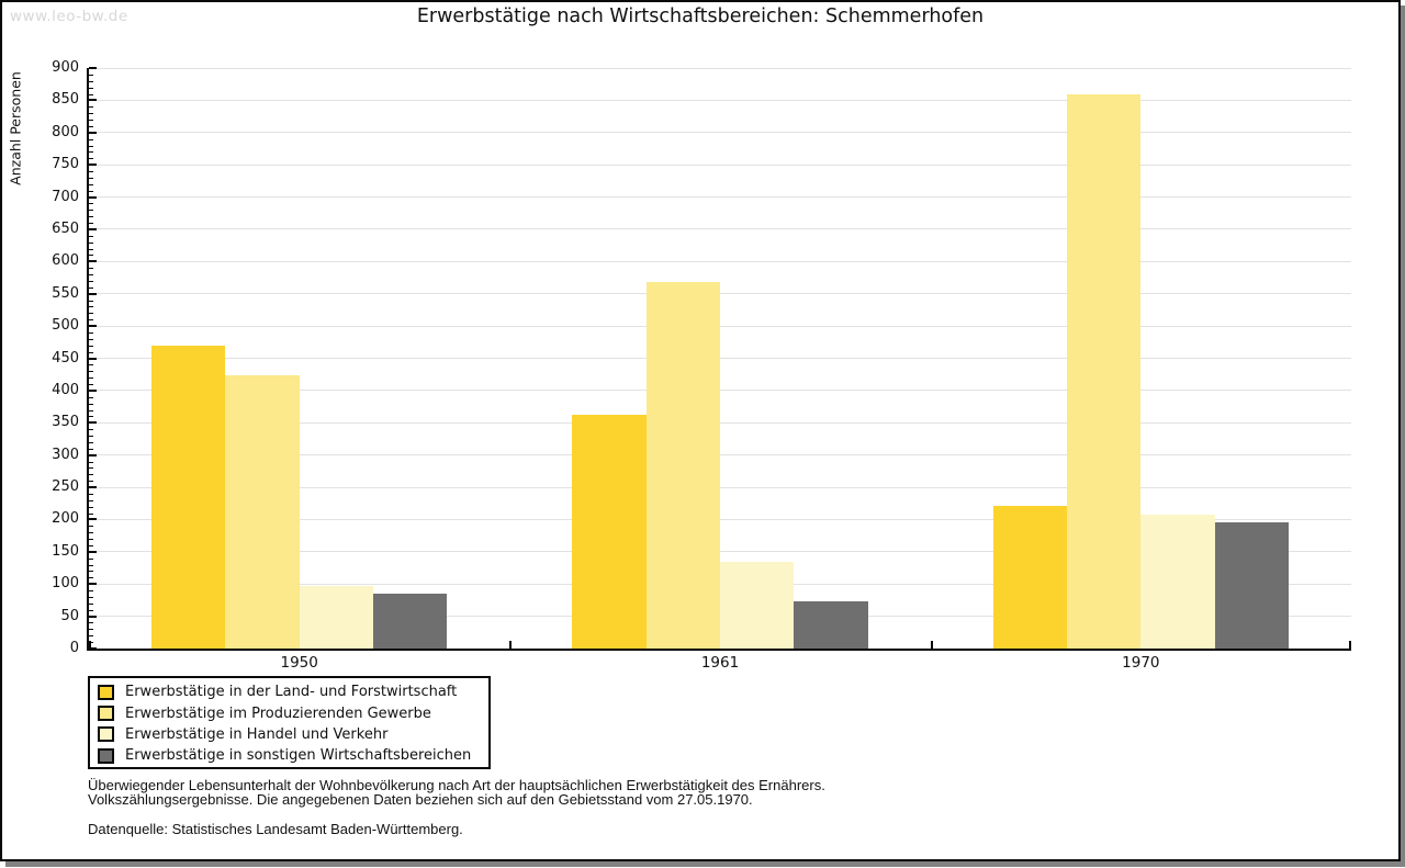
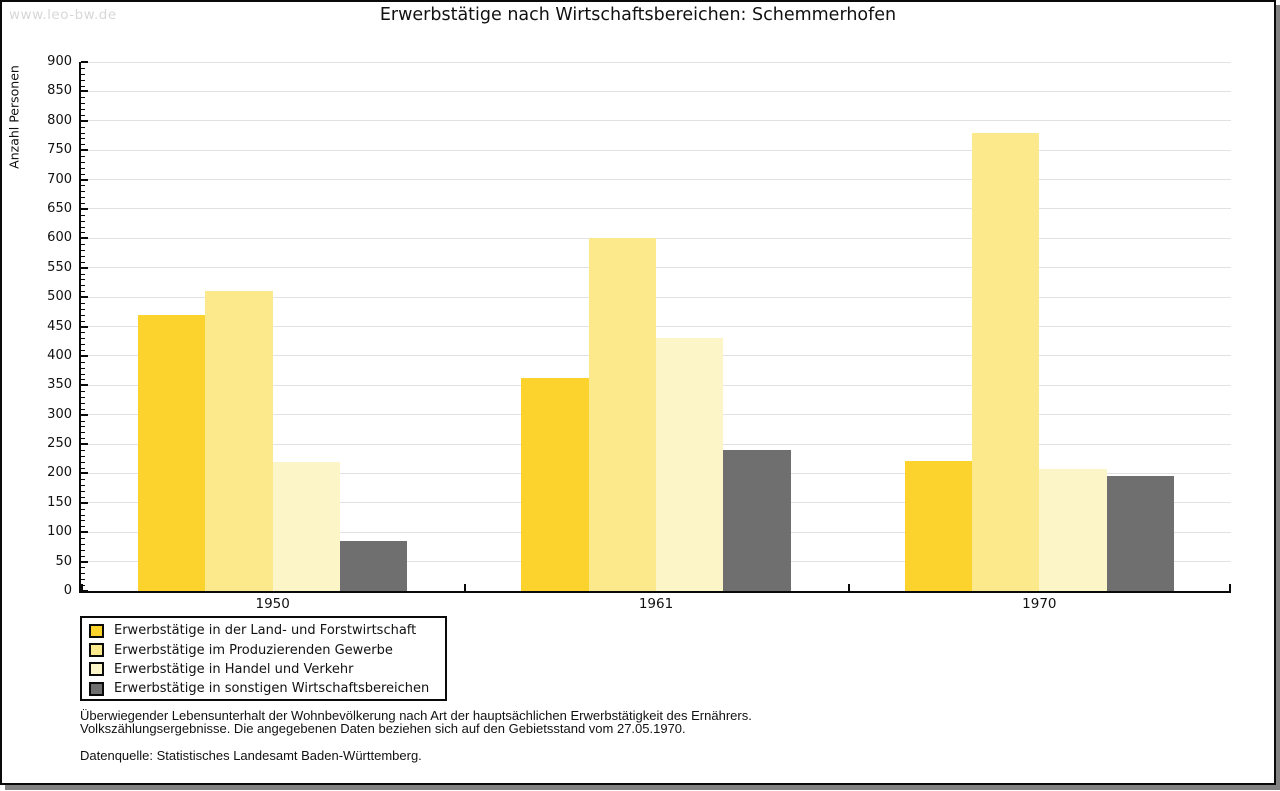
Erwerbstätige im Produzierenden Gewerbe/1950: 420 -> 510
Erwerbstätige in Handel und Verkehr/1950: 100 -> 220
Erwerbstätige im Produzierenden Gewerbe/1961: 570 -> 600
Erwerbstätige in Handel und Verkehr/1961: 130 -> 430
Erwerbstätige in sonstigen Wirtschaftsbereichen/1961: 70 -> 240
Erwerbstätige im Produzierenden Gewerbe/1970: 860 -> 780
